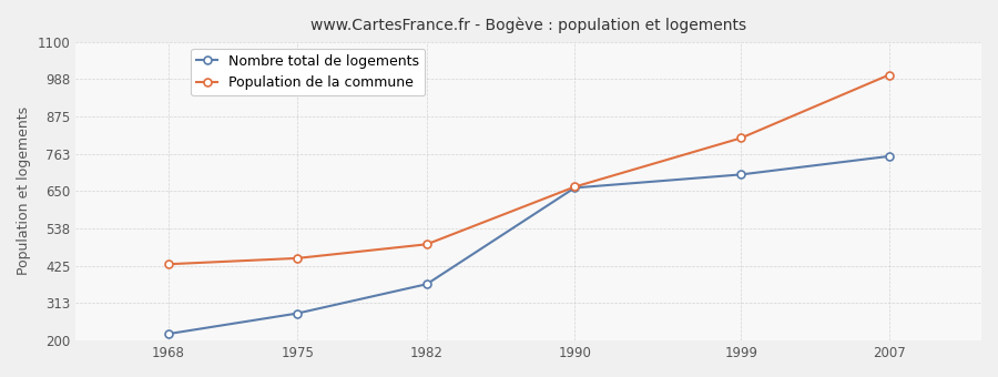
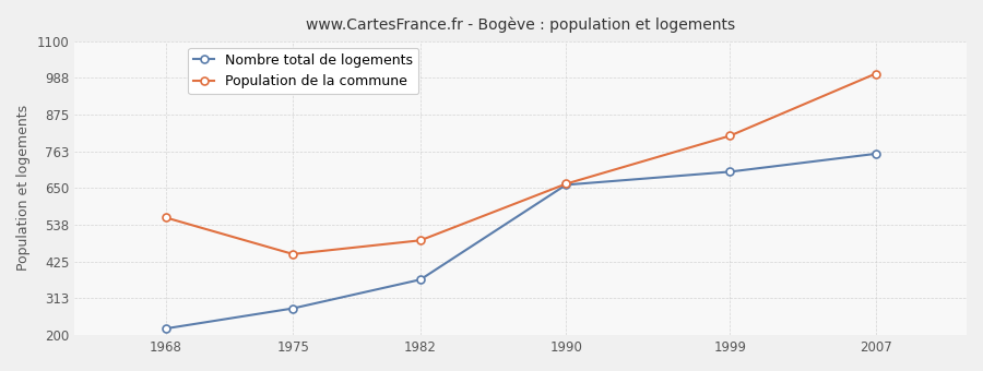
Population de la commune/1968: 430 -> 560
